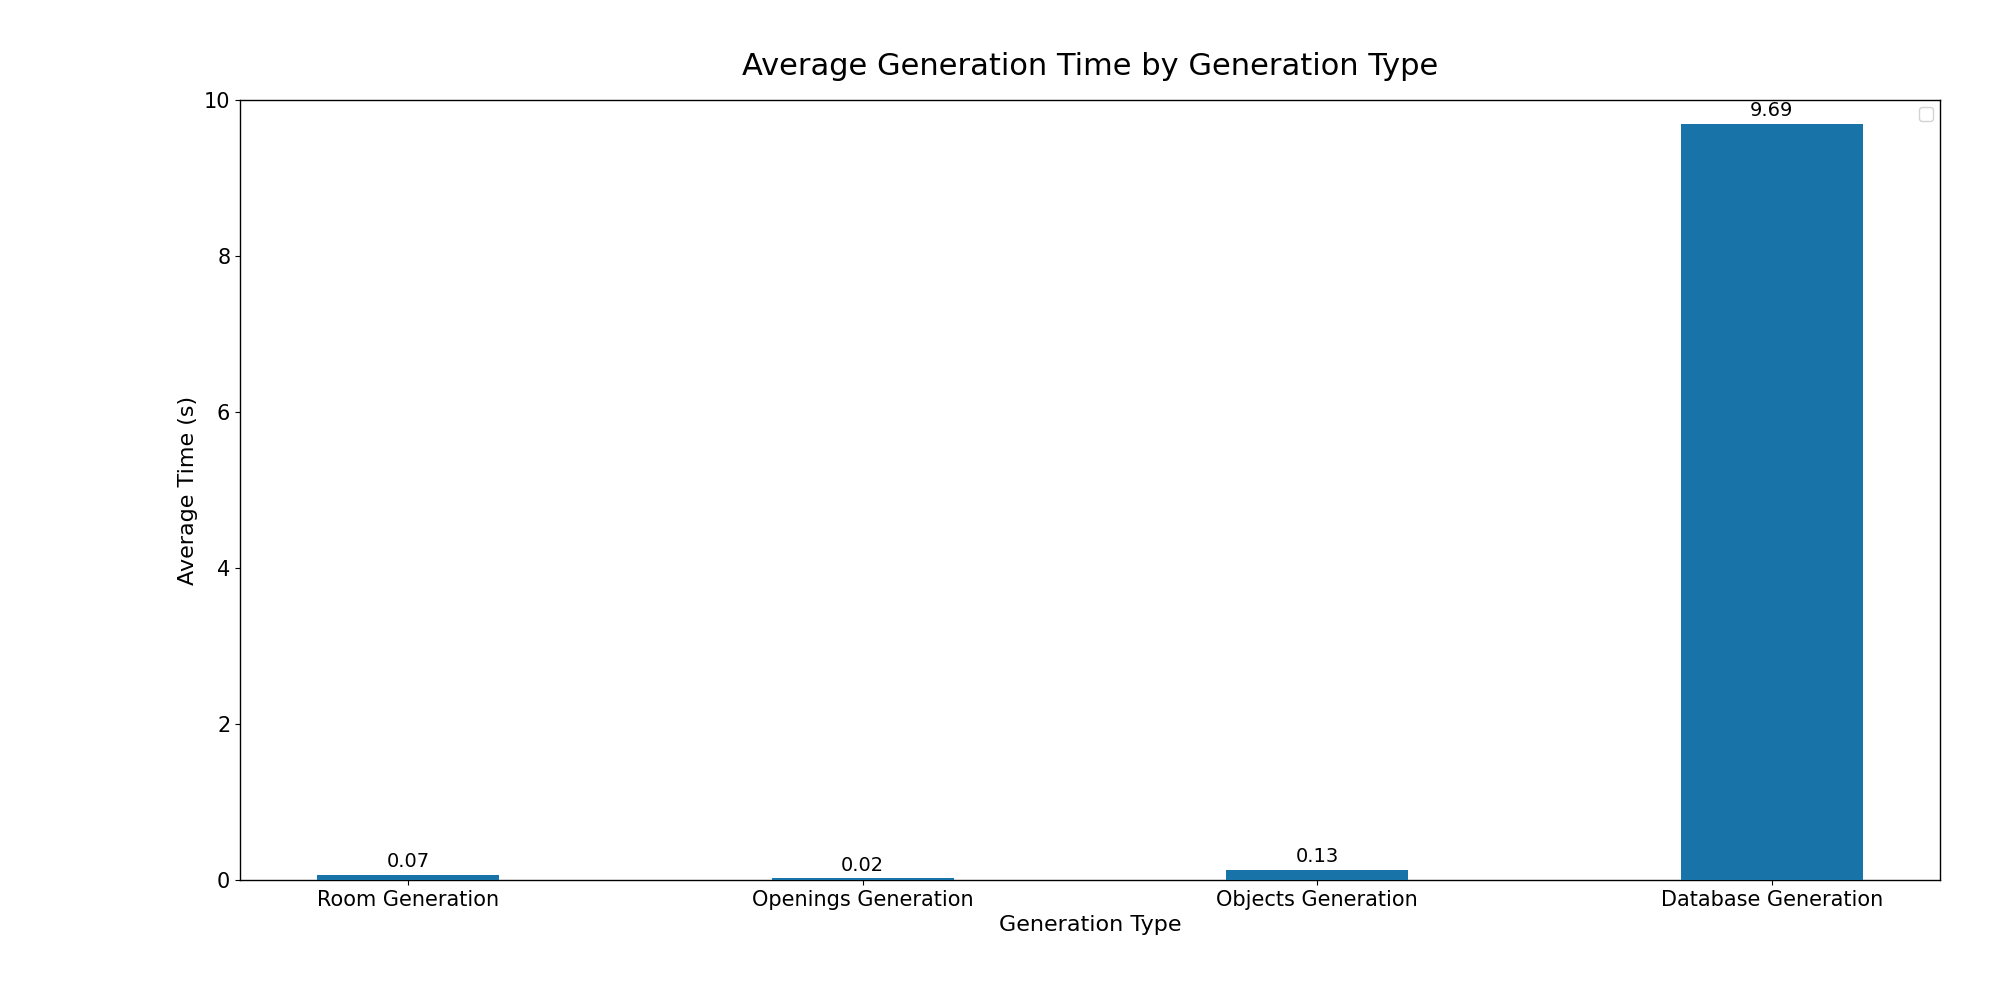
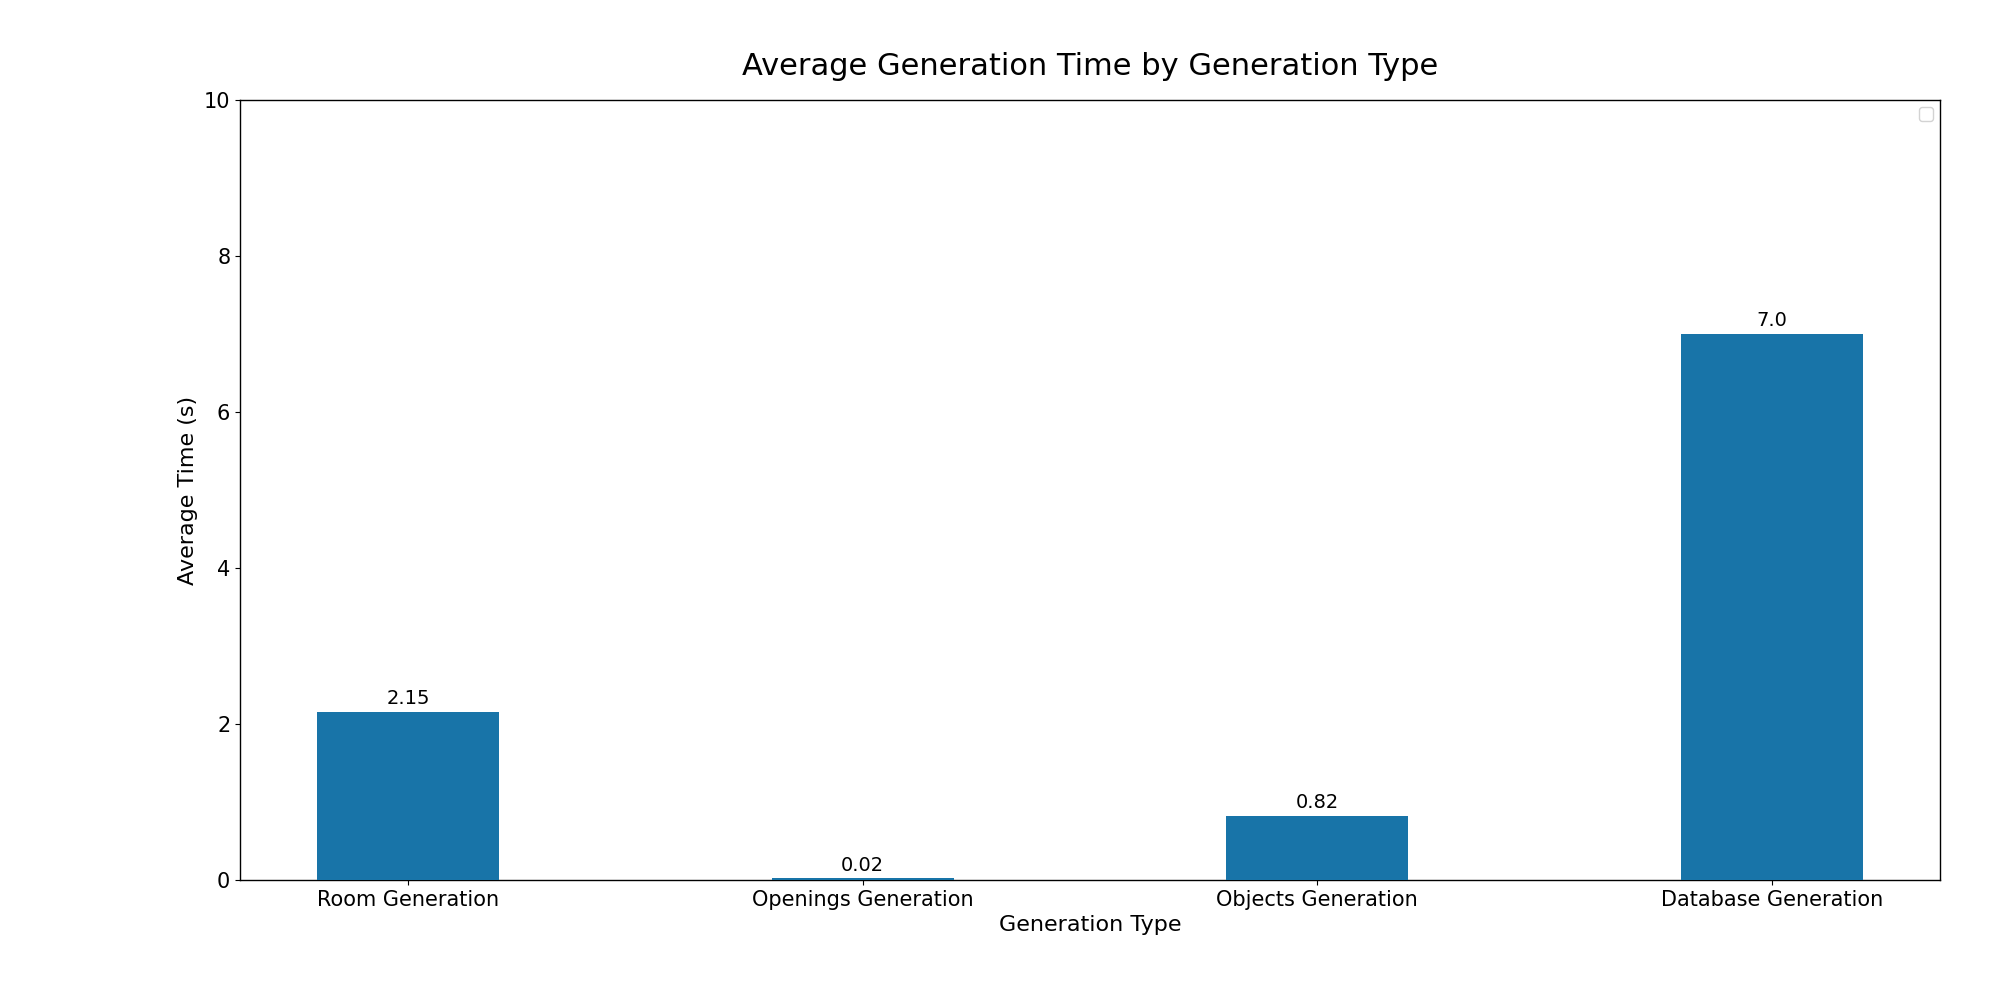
Room Generation: 0.07 -> 2.15
Objects Generation: 0.13 -> 0.82
Database Generation: 9.69 -> 7.0
